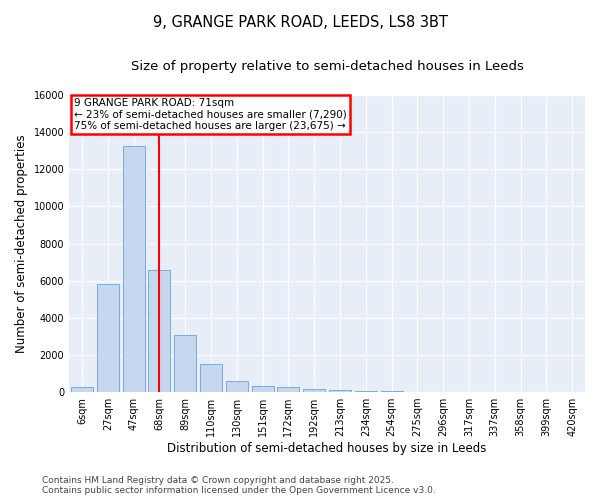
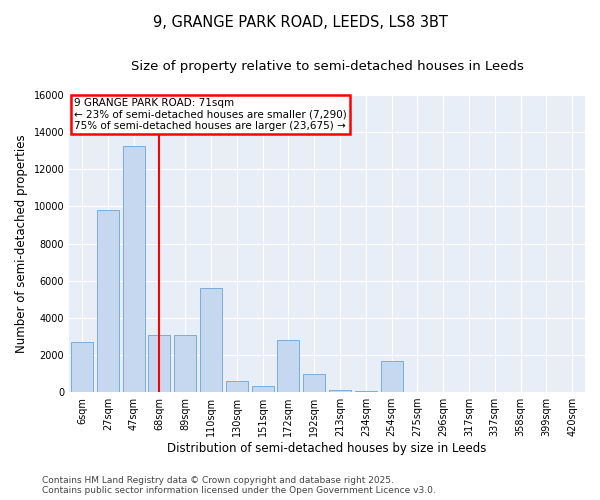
6sqm: 300 -> 2700
27sqm: 5800 -> 9800
68sqm: 6600 -> 3100
110sqm: 1500 -> 5600
172sqm: 300 -> 2800
192sqm: 200 -> 1000
254sqm: 100 -> 1700
